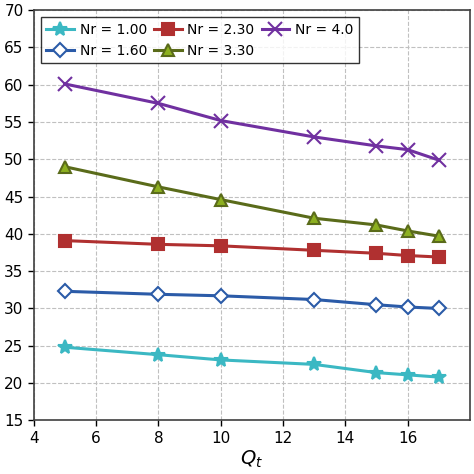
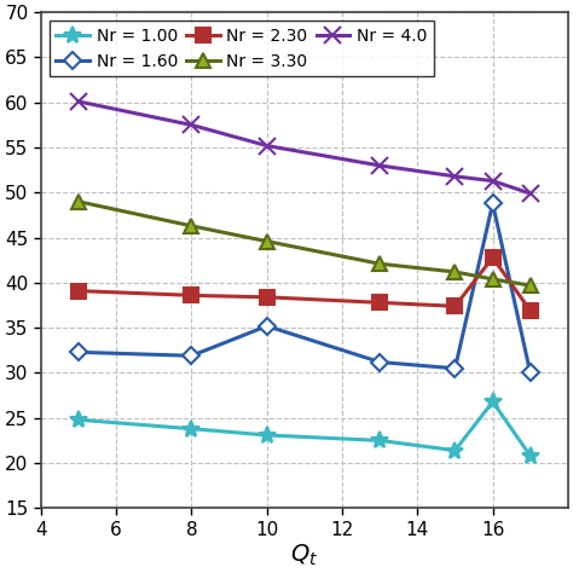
Nr = 1.60/10: 31.7 -> 35.2
Nr = 1.00/16: 21.1 -> 26.8
Nr = 1.60/16: 30.2 -> 48.8
Nr = 2.30/16: 37.1 -> 42.8
